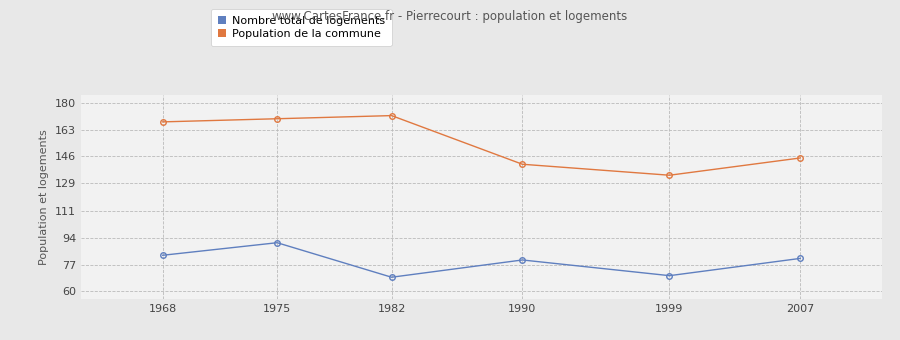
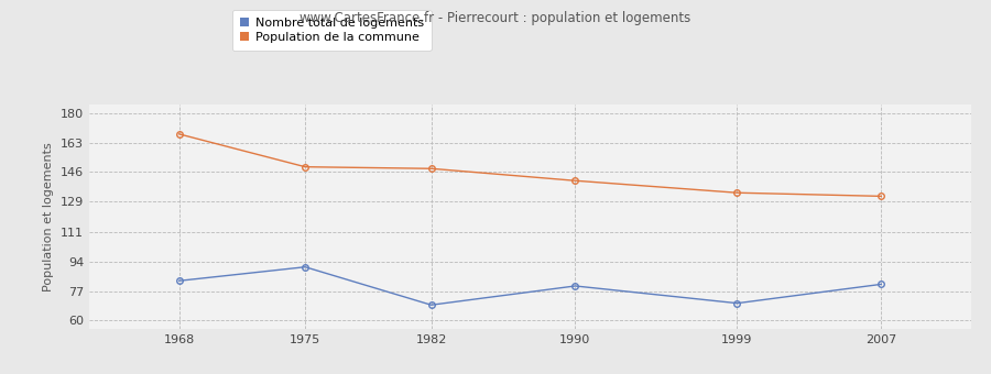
Population de la commune/1975: 170 -> 149
Population de la commune/1982: 172 -> 148
Population de la commune/2007: 145 -> 132
